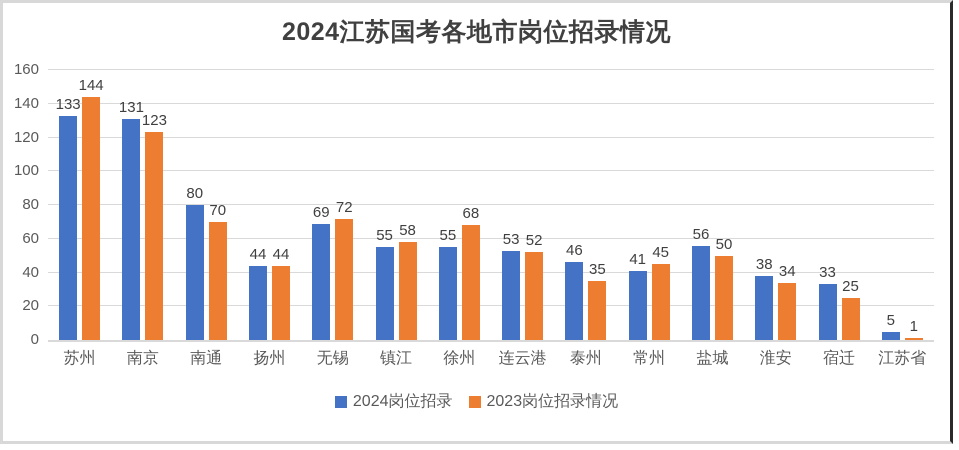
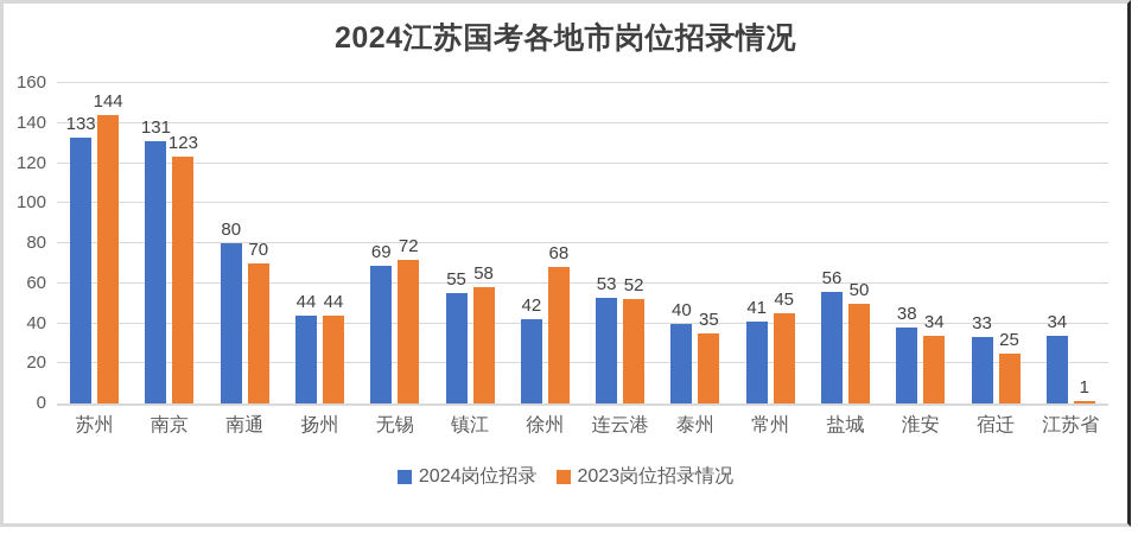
2024岗位招录/徐州: 55 -> 42
2024岗位招录/泰州: 46 -> 40
2024岗位招录/江苏省: 5 -> 34
